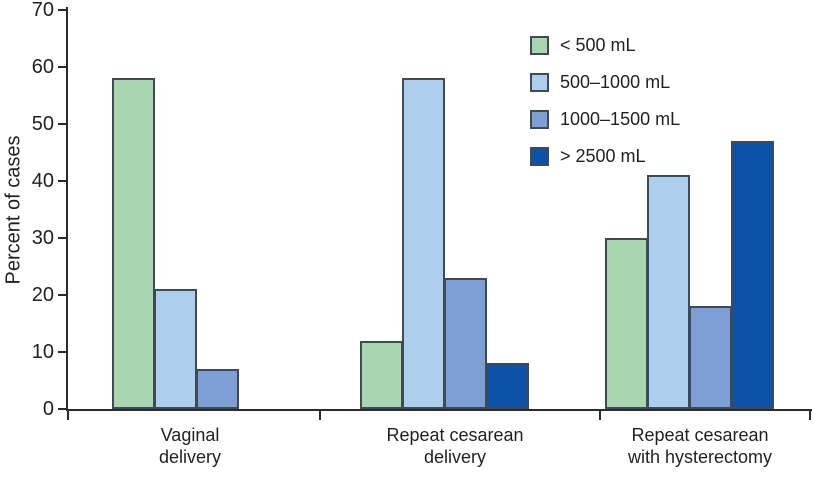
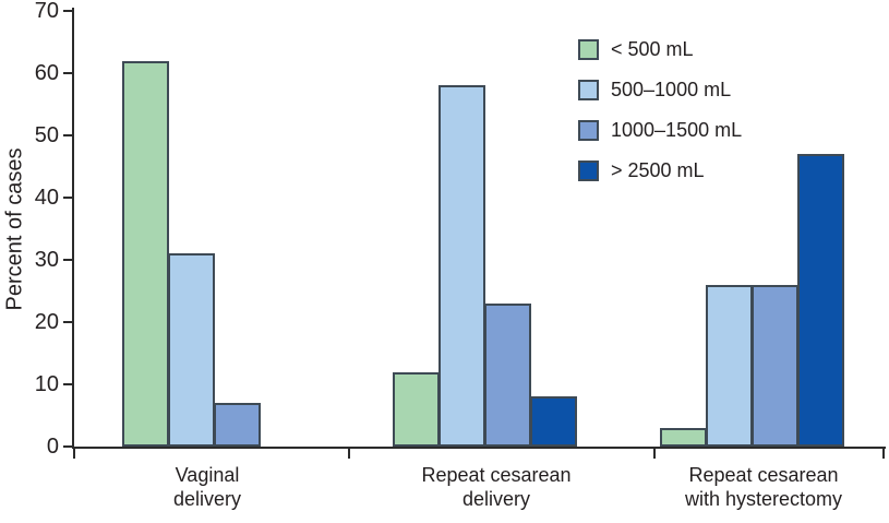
< 500 mL/Vaginal delivery: 58 -> 62
500–1000 mL/Vaginal delivery: 21 -> 31
< 500 mL/Repeat cesarean with hysterectomy: 30 -> 3
500–1000 mL/Repeat cesarean with hysterectomy: 41 -> 26
1000–1500 mL/Repeat cesarean with hysterectomy: 18 -> 26
